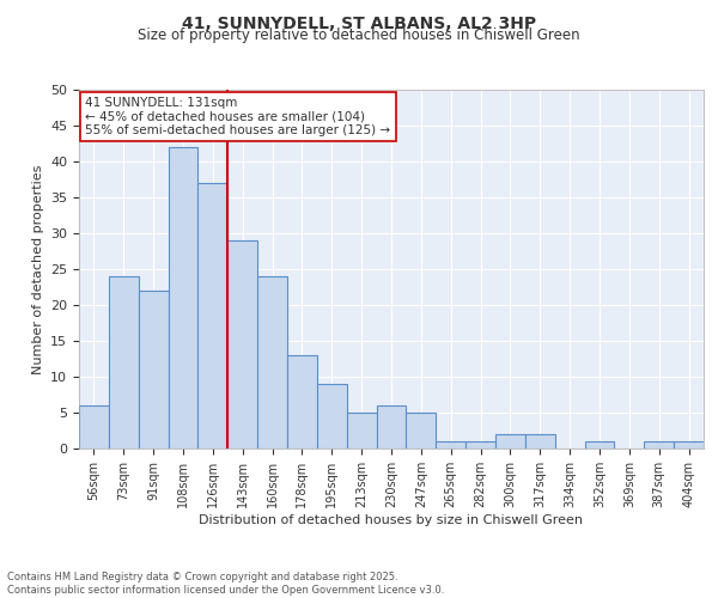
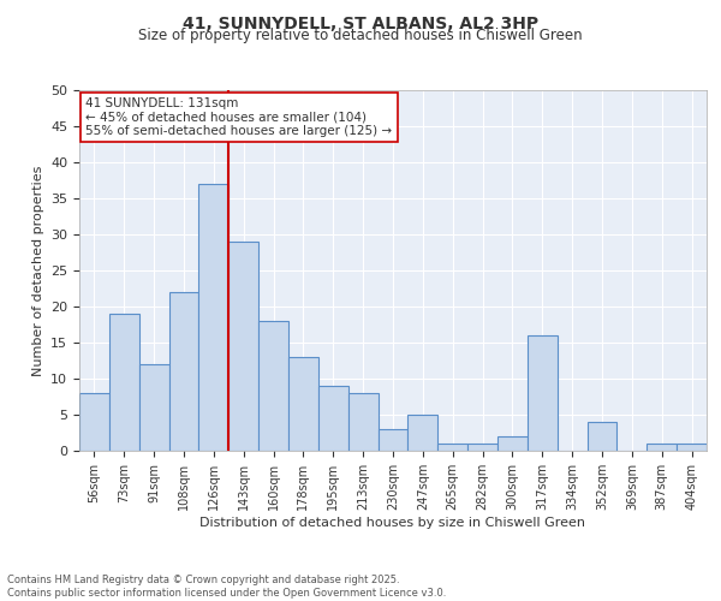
56sqm: 6 -> 8
73sqm: 24 -> 19
91sqm: 22 -> 12
108sqm: 42 -> 22
160sqm: 24 -> 18
213sqm: 5 -> 8
230sqm: 6 -> 3
317sqm: 2 -> 16
352sqm: 1 -> 4
